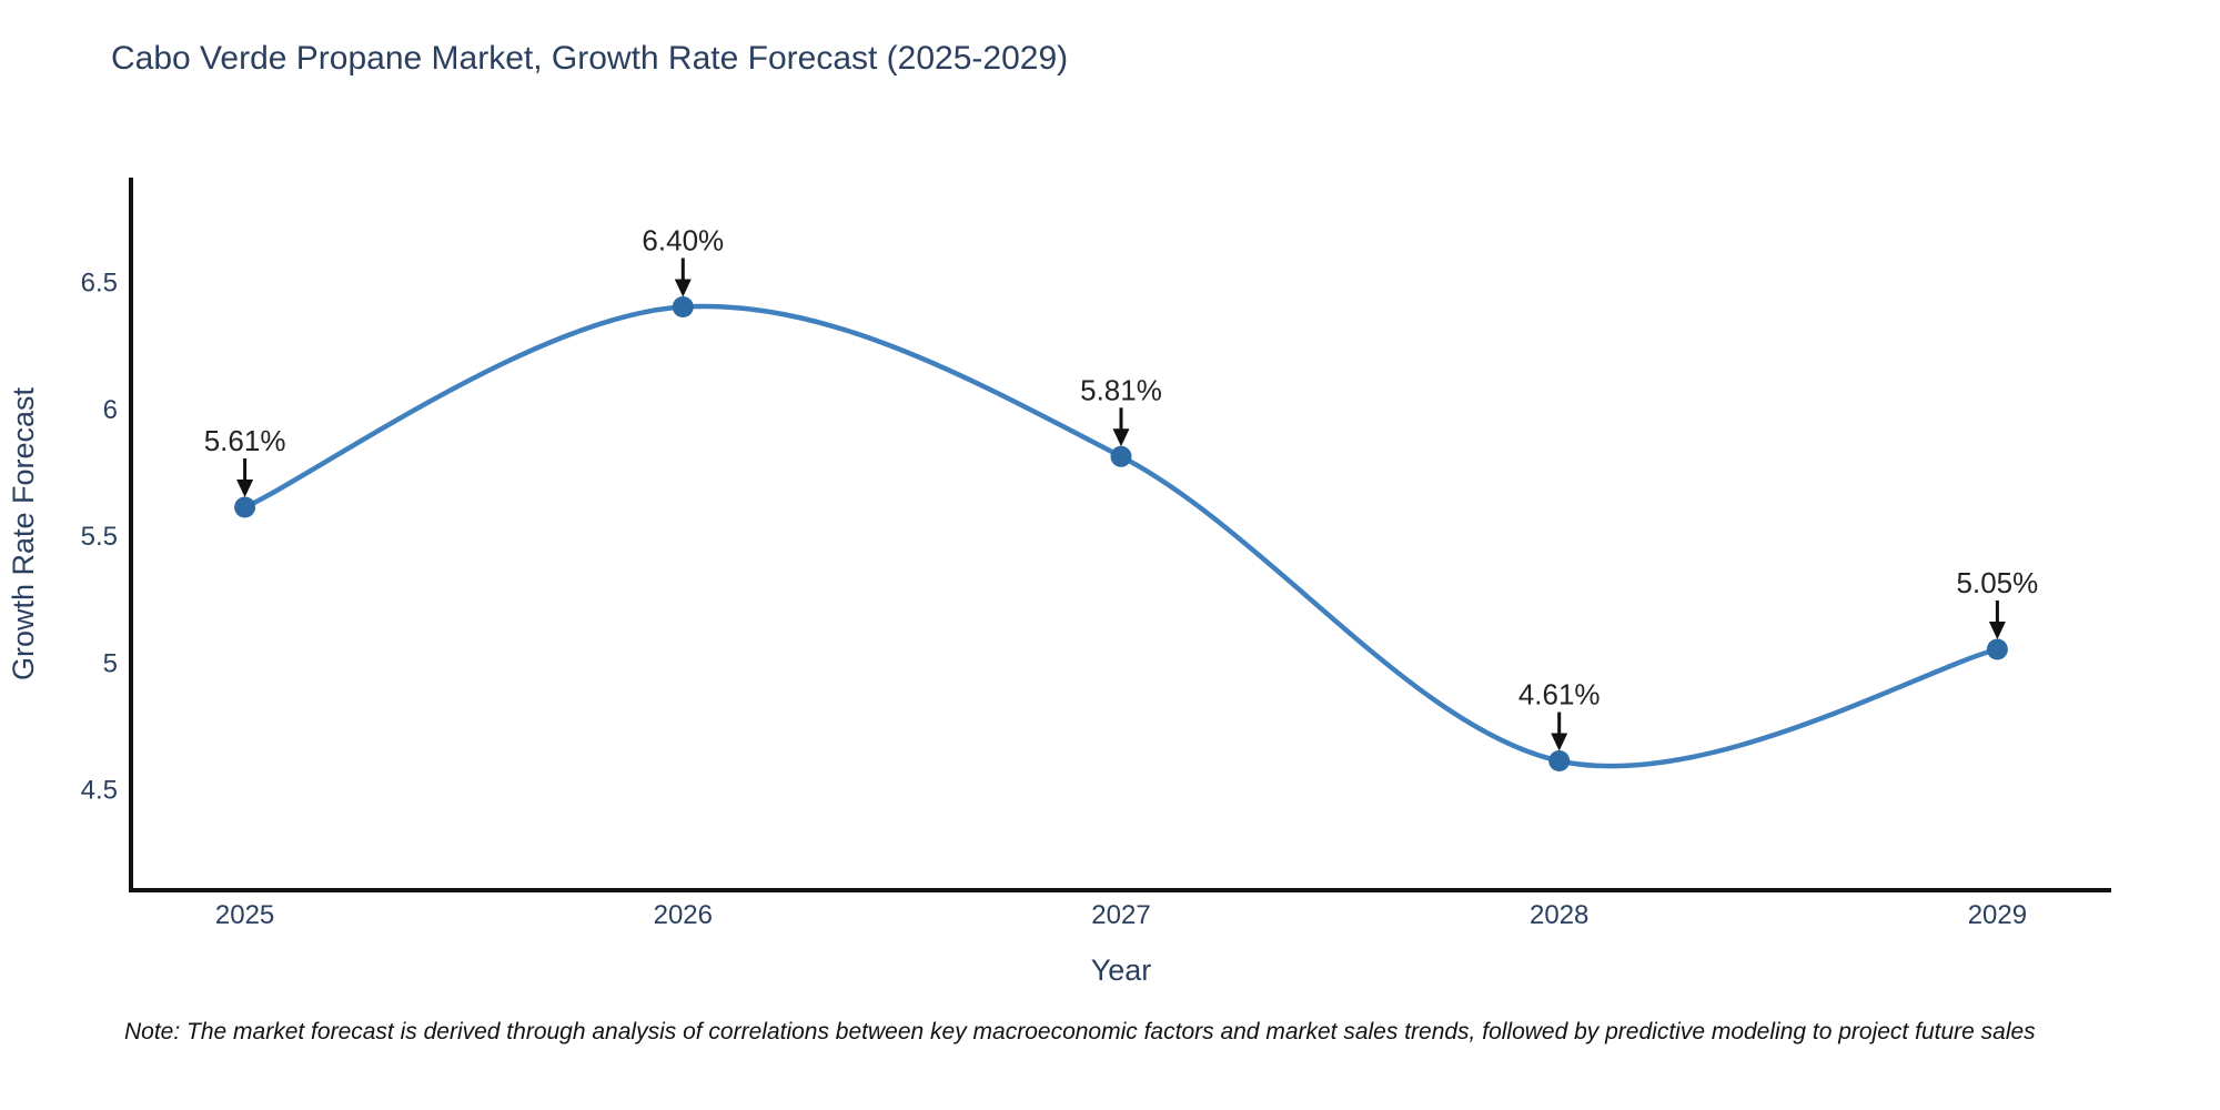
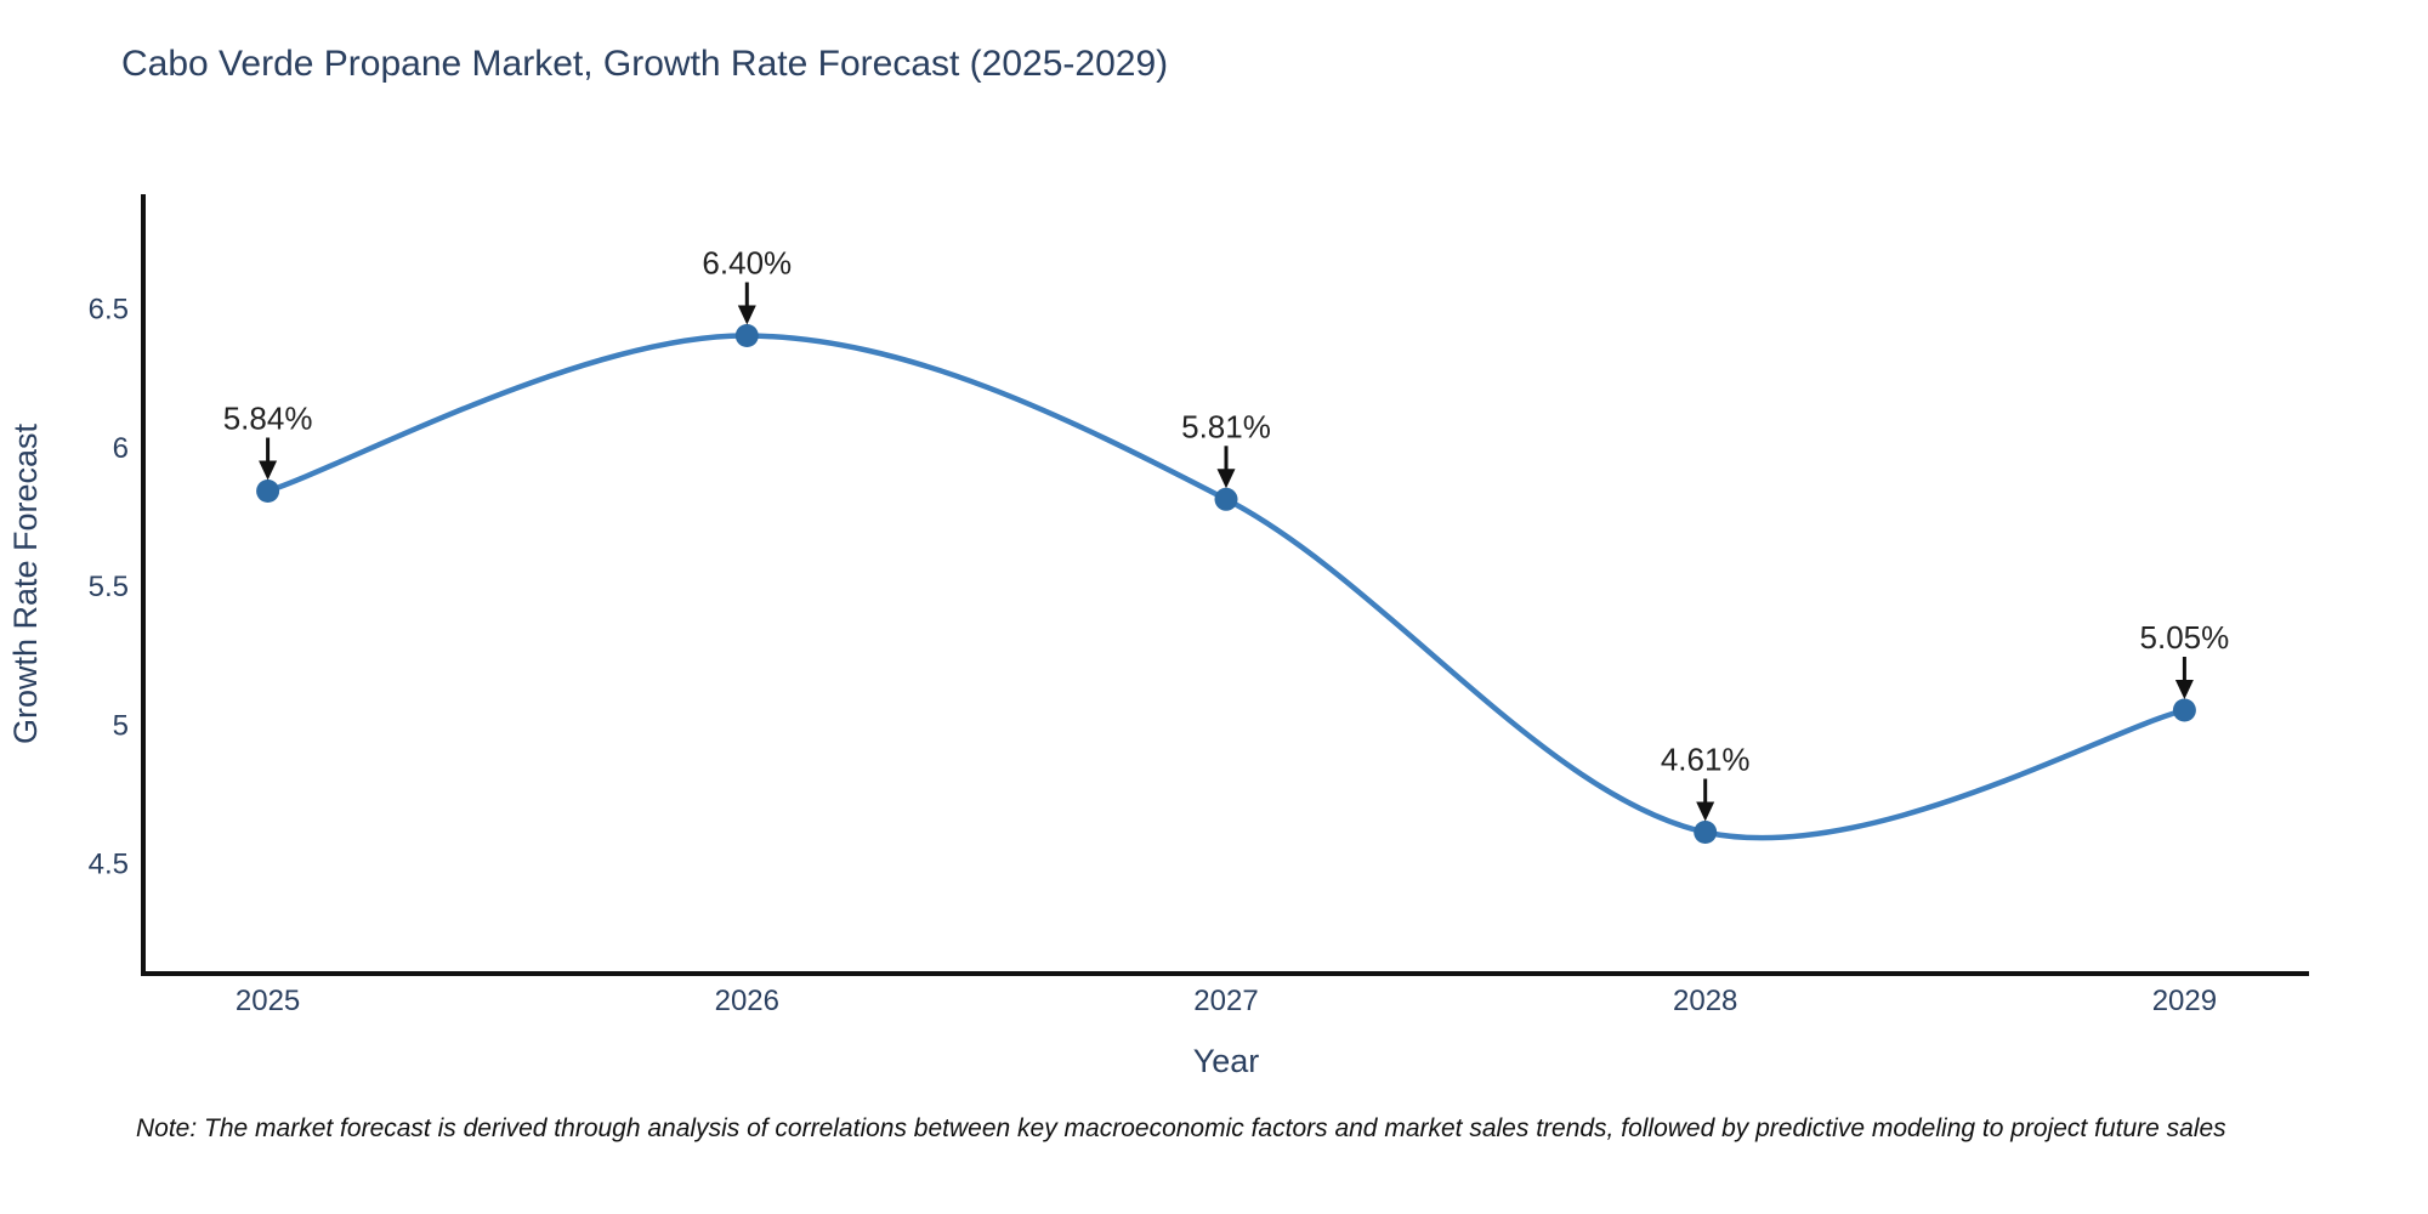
2025: 5.61% -> 5.84%
